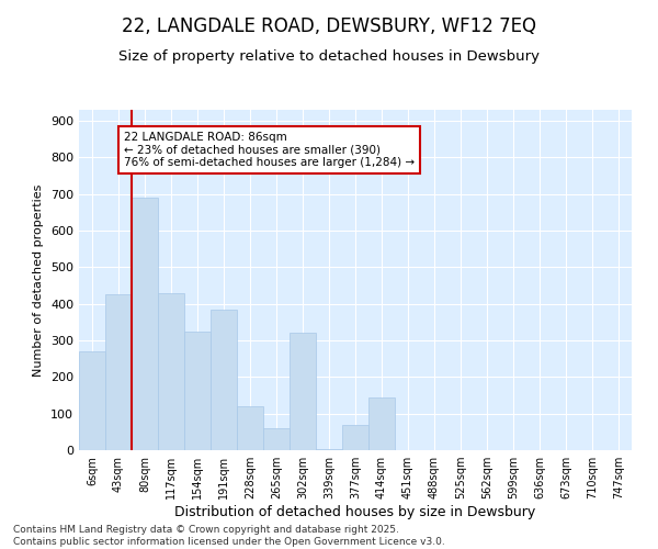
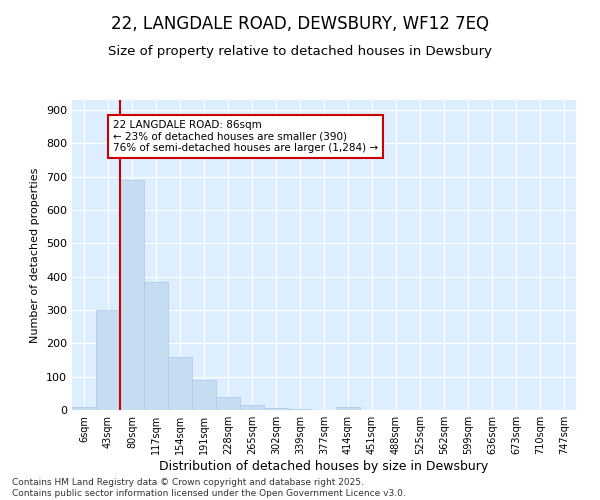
6sqm: 270 -> 8
43sqm: 425 -> 300
117sqm: 430 -> 385
154sqm: 325 -> 160
191sqm: 385 -> 90
228sqm: 120 -> 40
265sqm: 60 -> 15
302sqm: 320 -> 5
377sqm: 70 -> 1
414sqm: 145 -> 10
